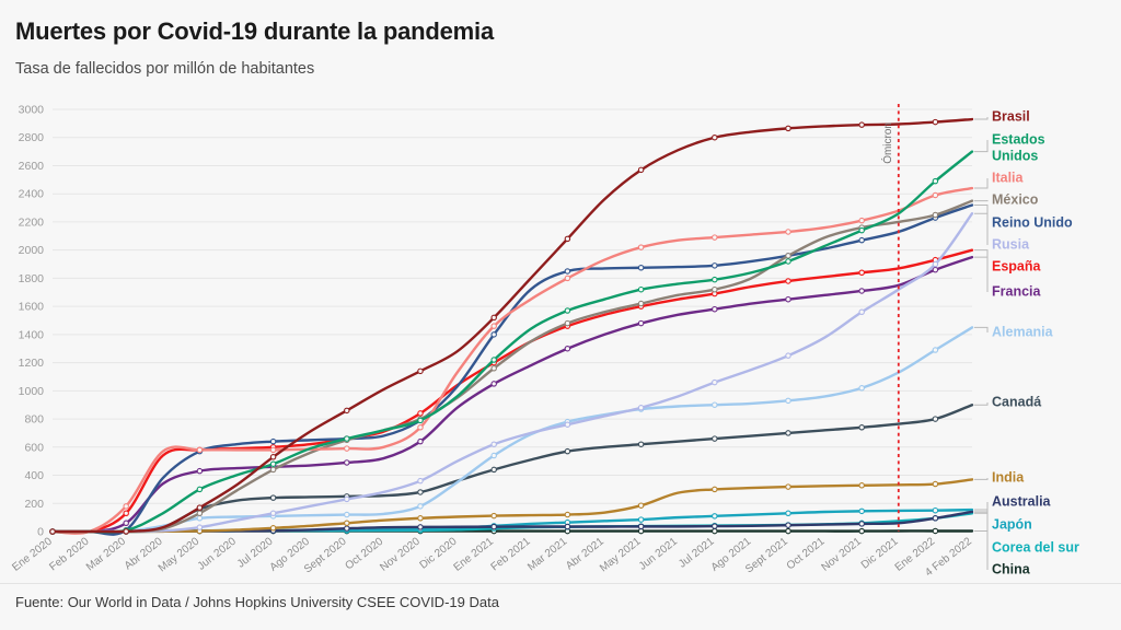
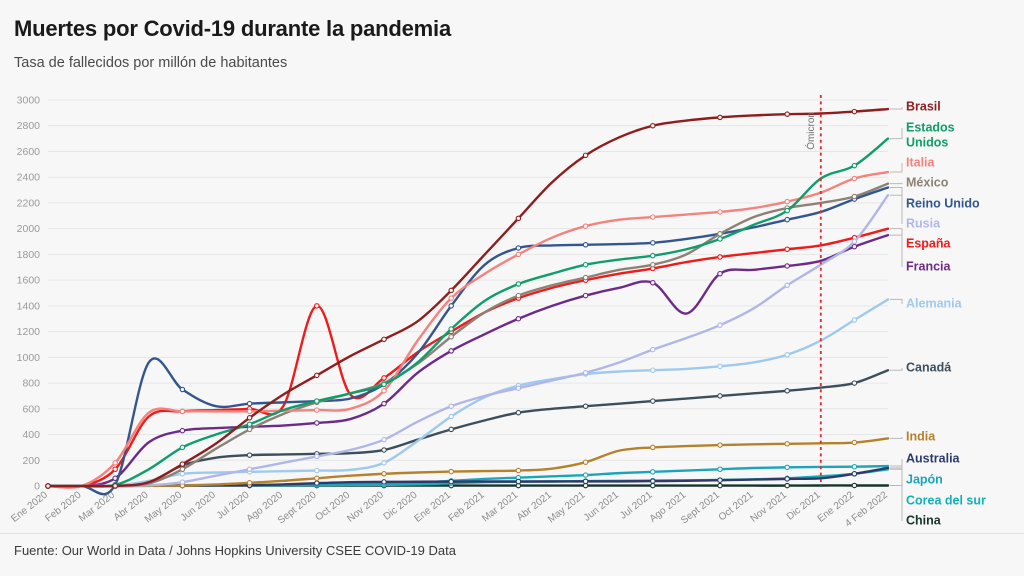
Reino Unido/Abr 2020: 380 -> 960
Reino Unido/May 2020: 570 -> 750
España/Sept 2020: 660 -> 1400
Francia/Ago 2021: 1620 -> 1340
Estados Unidos/Dic 2021: 2260 -> 2390
